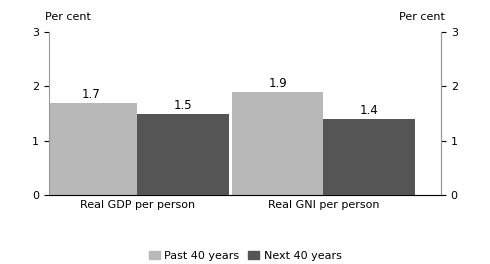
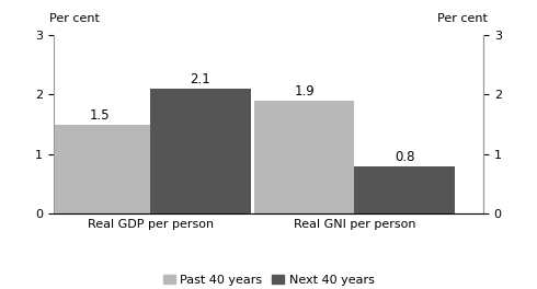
Past 40 years/Real GDP per person: 1.7 -> 1.5
Next 40 years/Real GDP per person: 1.5 -> 2.1
Next 40 years/Real GNI per person: 1.4 -> 0.8
